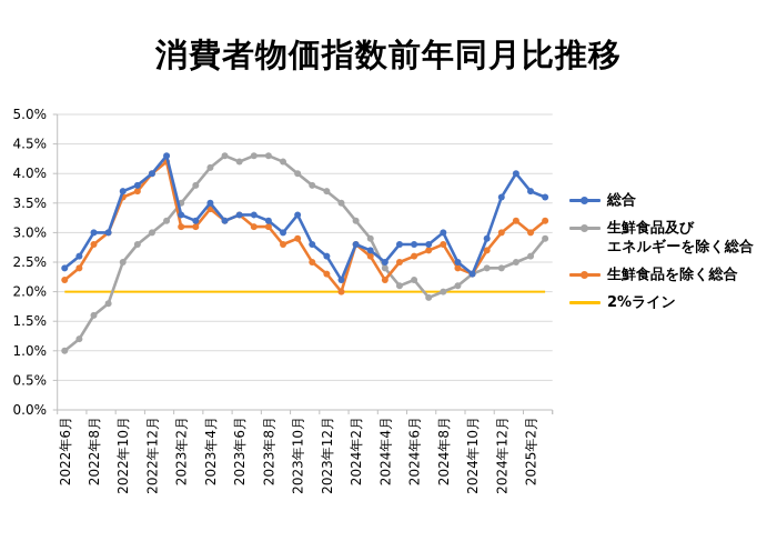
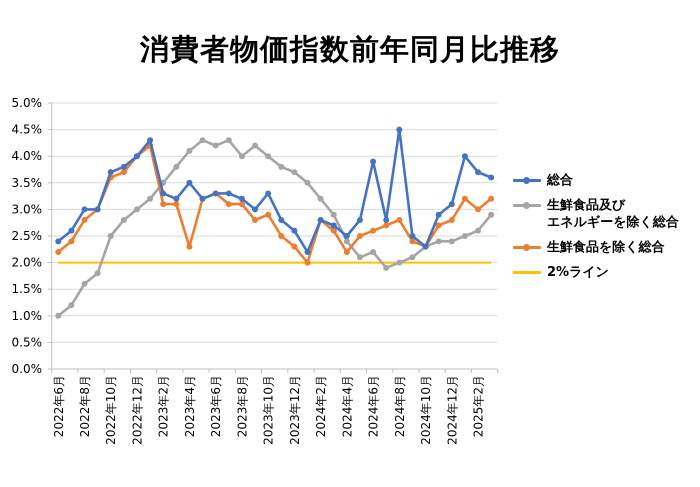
生鮮食品を除く総合/2023年4月: 3.4% -> 2.3%
生鮮食品及び エネルギーを除く総合/2023年8月: 4.3% -> 4.0%
総合/2024年6月: 2.8% -> 3.9%
総合/2024年8月: 3.0% -> 4.5%
総合/2024年12月: 3.6% -> 3.1%
生鮮食品を除く総合/2024年12月: 3.0% -> 2.8%
